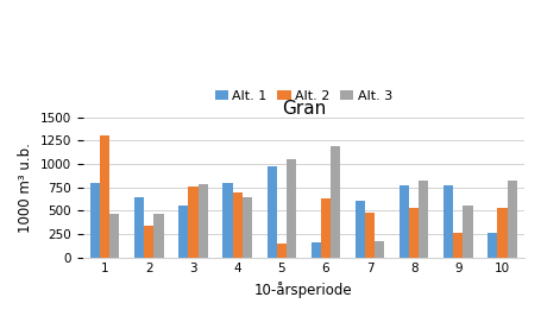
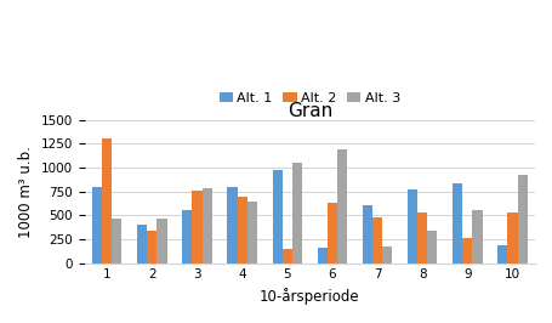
Alt. 1/2: 650 -> 400
Alt. 3/8: 820 -> 340
Alt. 1/9: 770 -> 840
Alt. 1/10: 260 -> 180
Alt. 3/10: 820 -> 920
